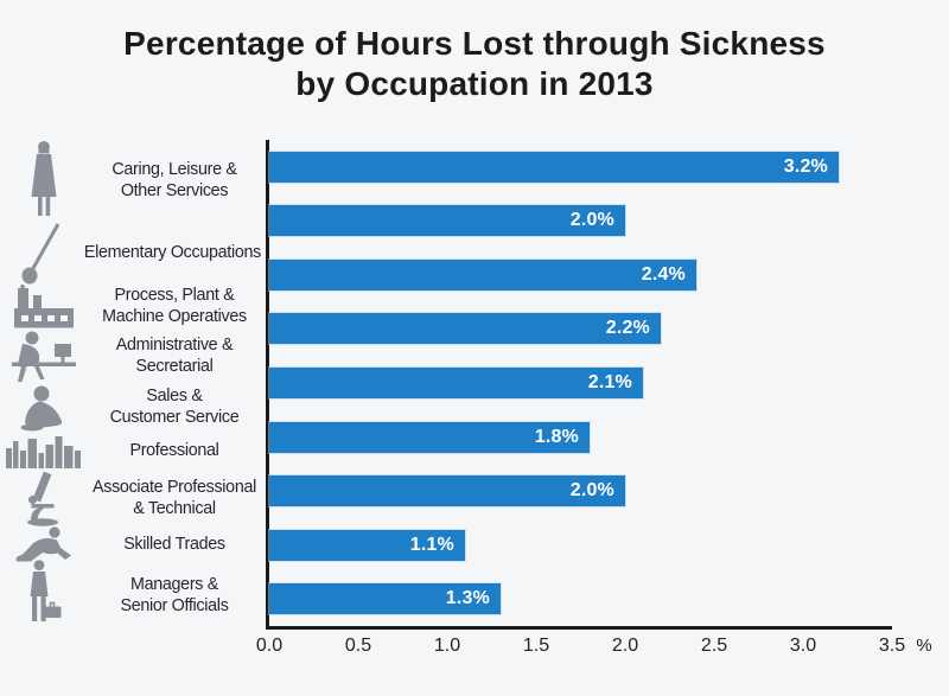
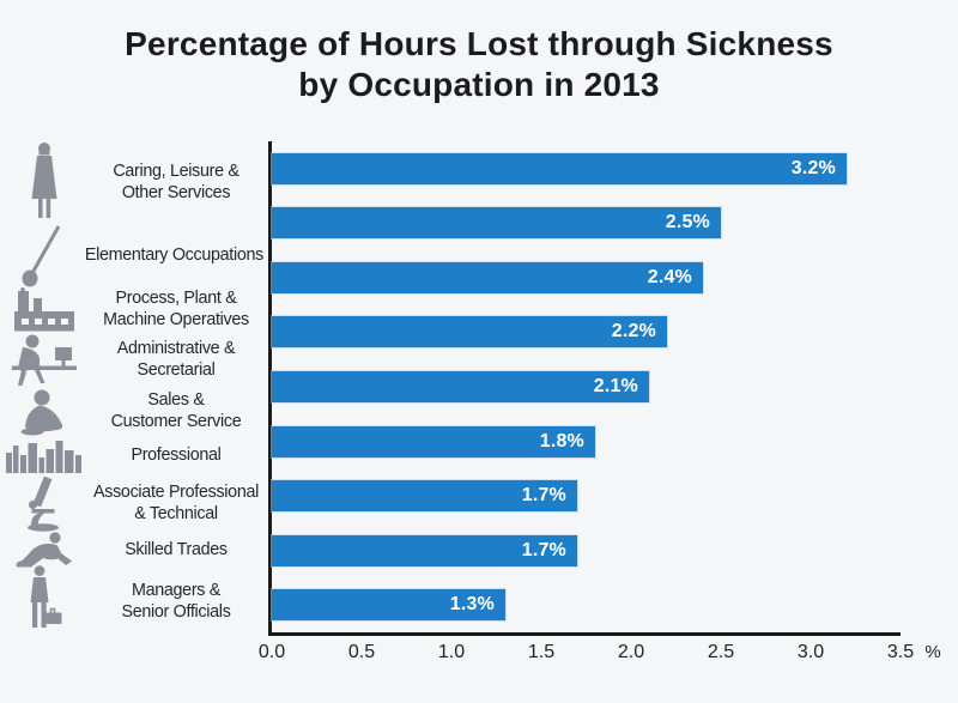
Elementary Occupations: 2.0% -> 2.5%
Associate Professional & Technical: 2.0% -> 1.7%
Skilled Trades: 1.1% -> 1.7%
